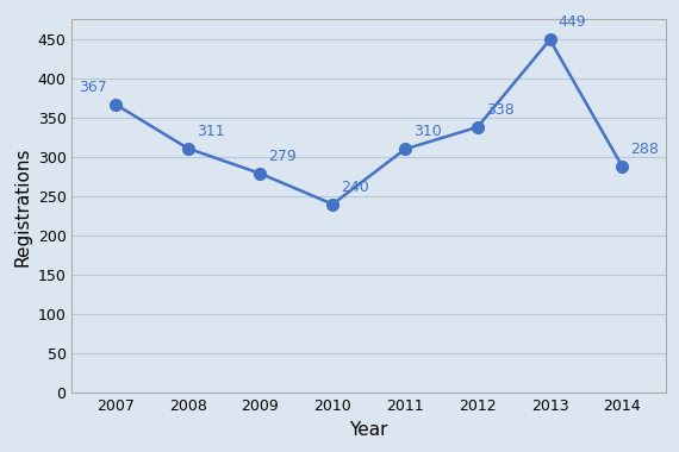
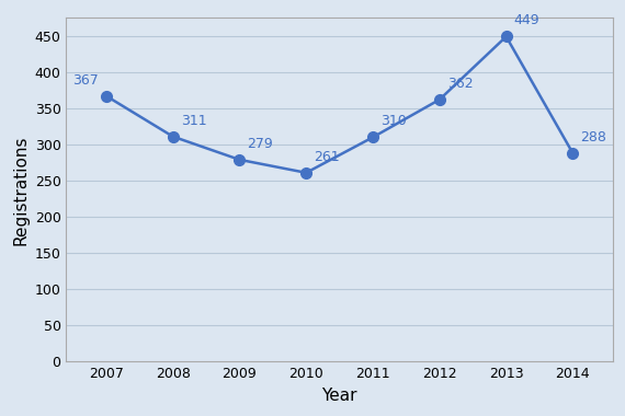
2010: 240 -> 261
2012: 338 -> 362
